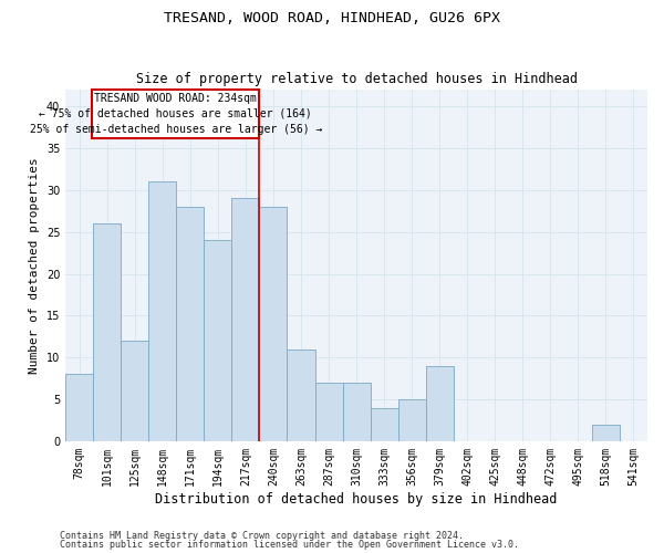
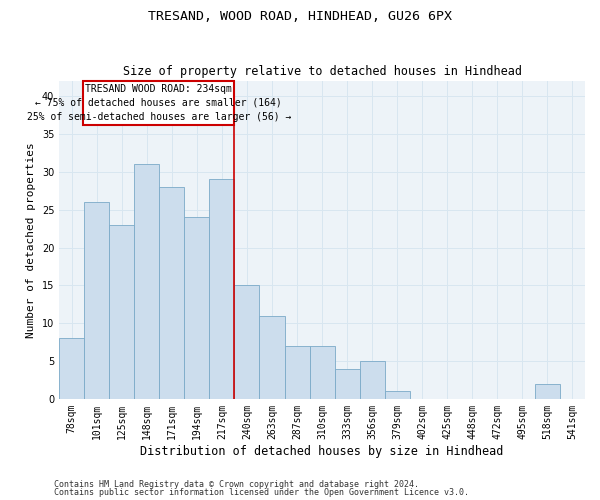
125sqm: 12 -> 23
240sqm: 28 -> 15
379sqm: 9 -> 1
